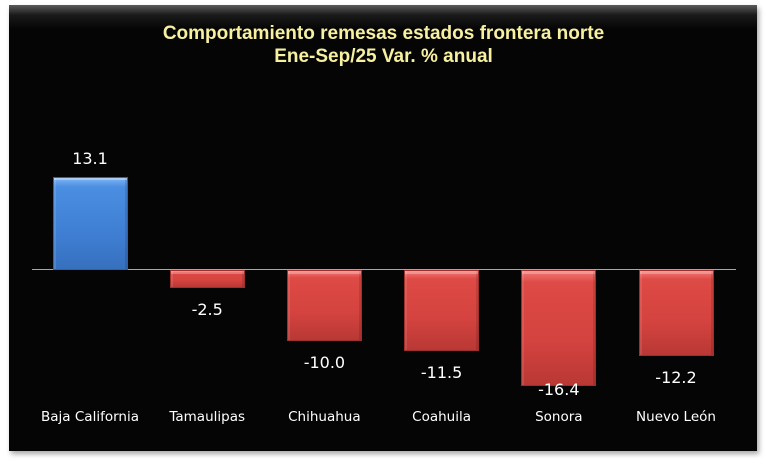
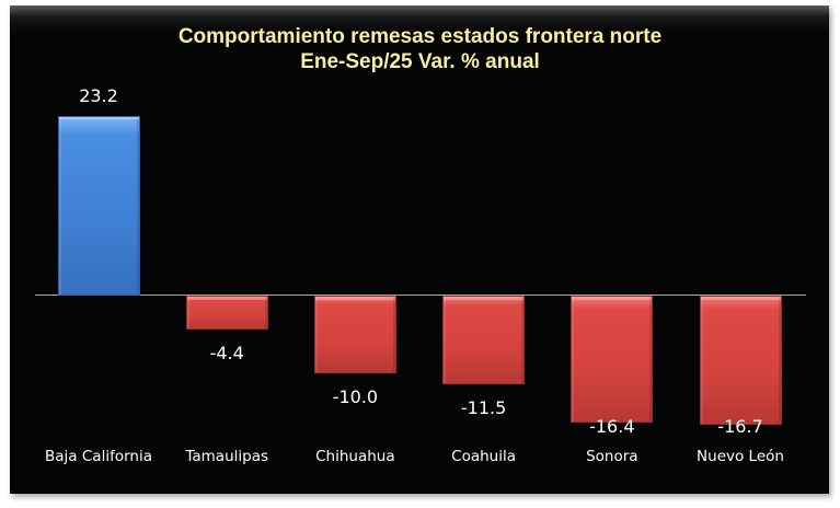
Baja California: 13.1 -> 23.2
Tamaulipas: -2.5 -> -4.4
Nuevo León: -12.2 -> -16.7
